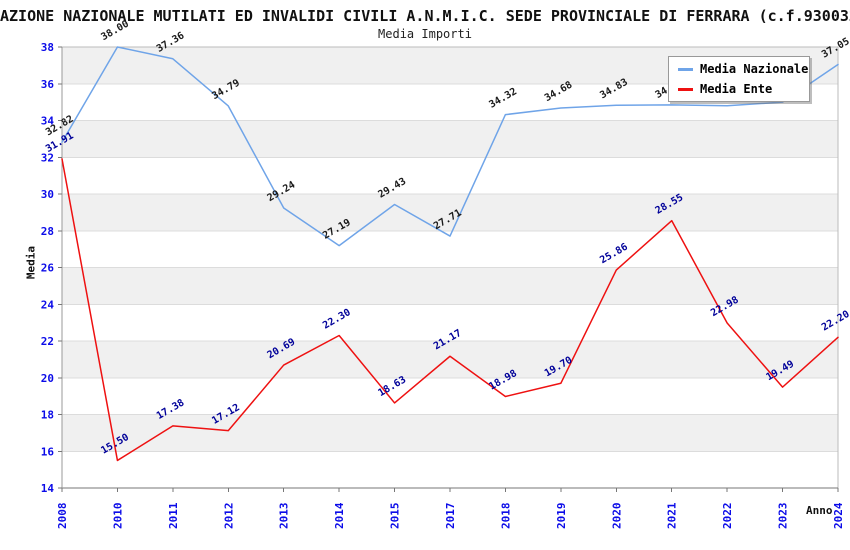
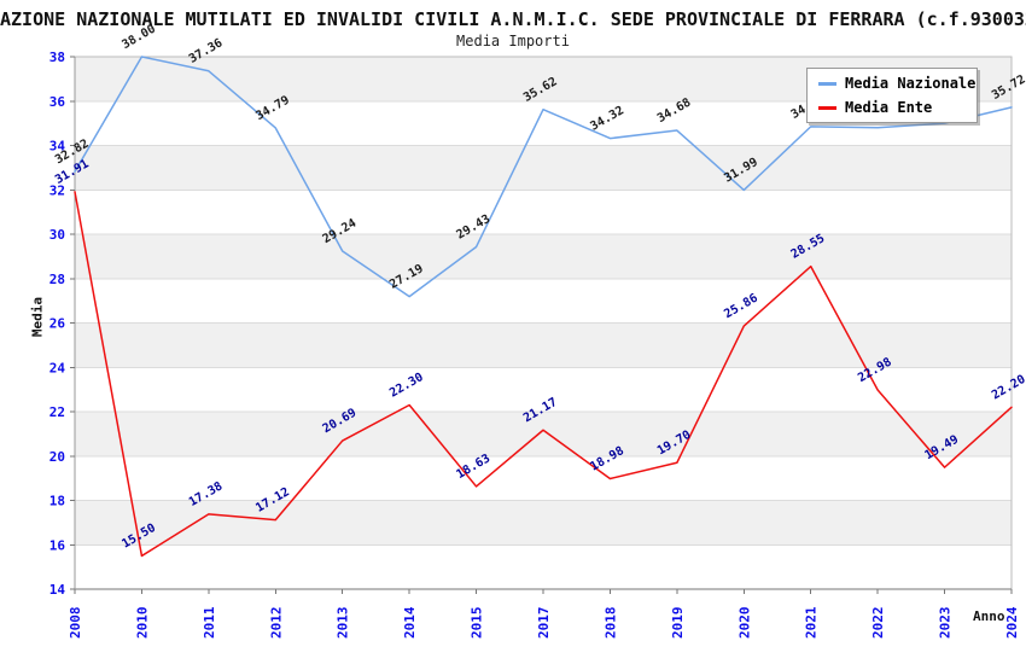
Media Nazionale/2017: 27.71 -> 35.62
Media Nazionale/2020: 34.83 -> 31.99
Media Nazionale/2024: 37.05 -> 35.72
